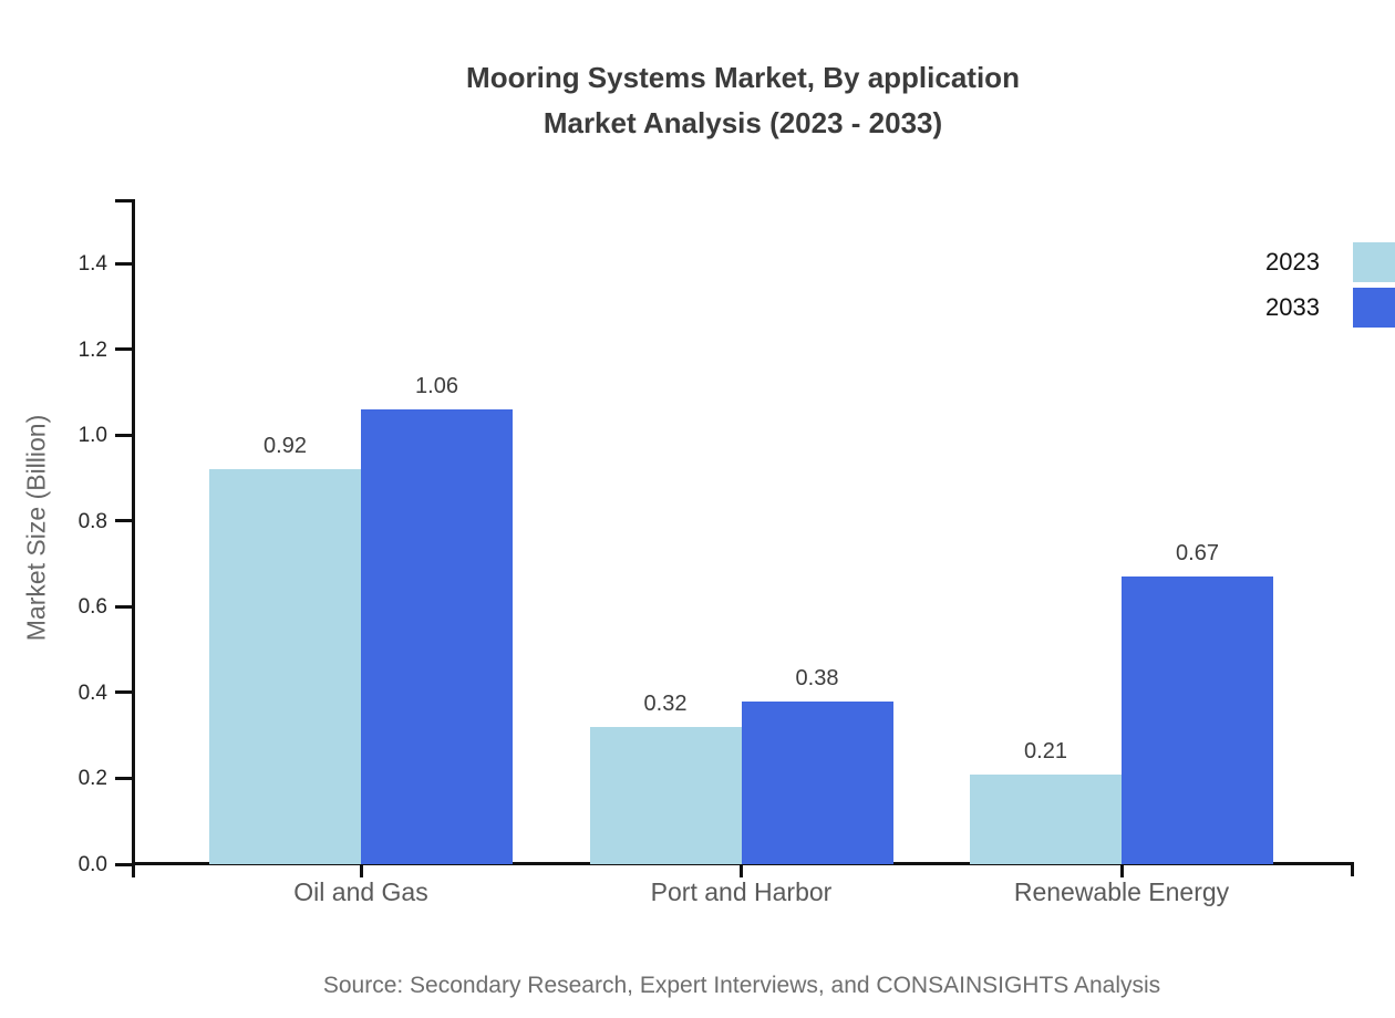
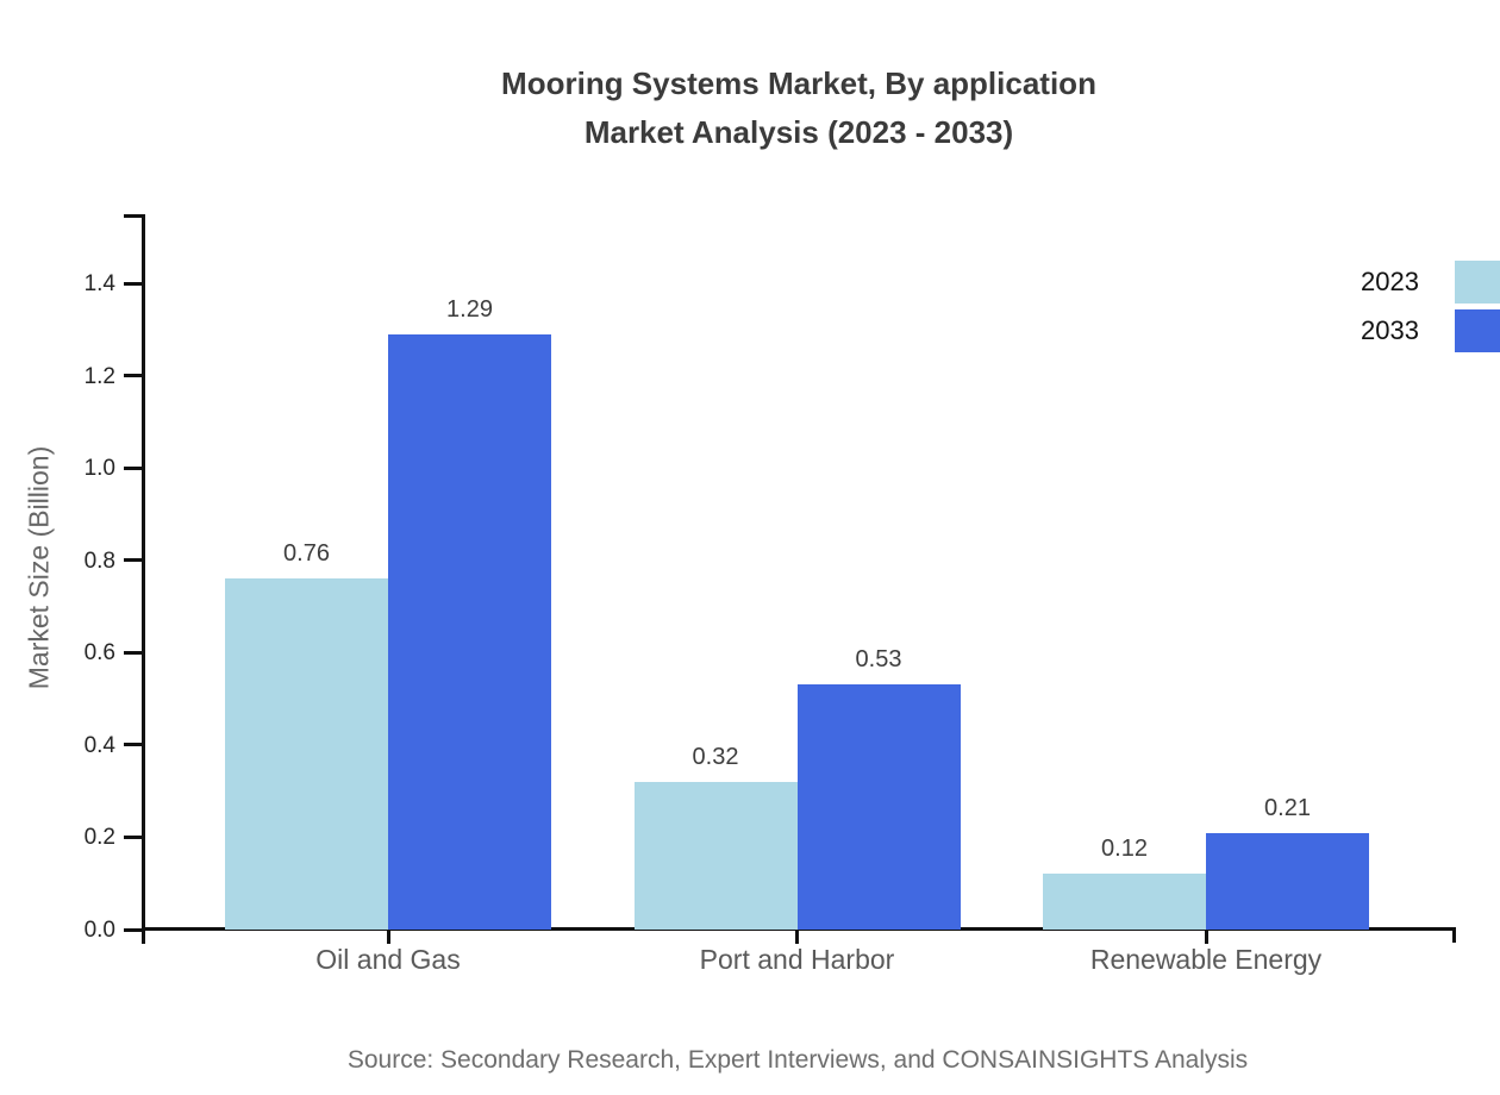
2023/Oil and Gas: 0.92 -> 0.76
2033/Oil and Gas: 1.06 -> 1.29
2033/Port and Harbor: 0.38 -> 0.53
2023/Renewable Energy: 0.21 -> 0.12
2033/Renewable Energy: 0.67 -> 0.21
